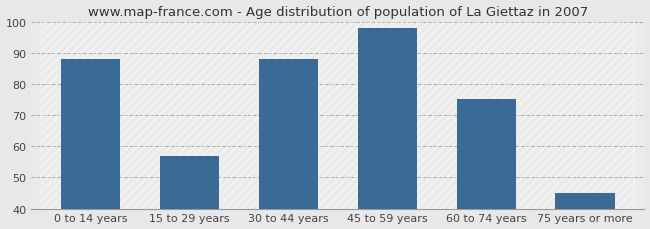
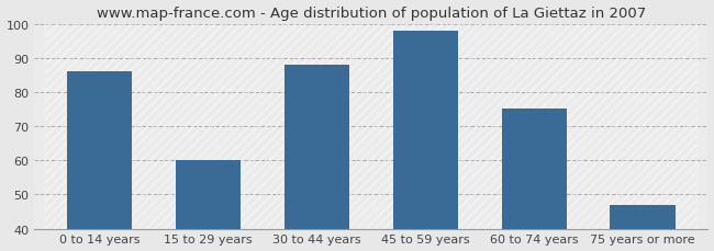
0 to 14 years: 88 -> 86
15 to 29 years: 57 -> 60
75 years or more: 45 -> 47
